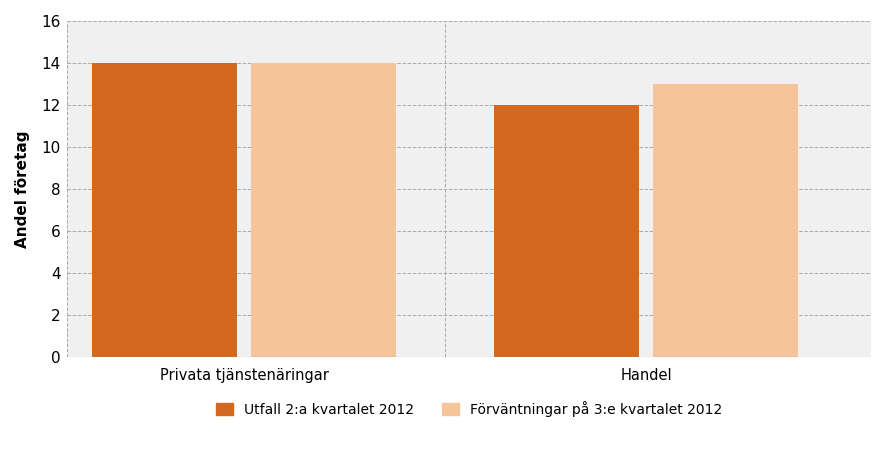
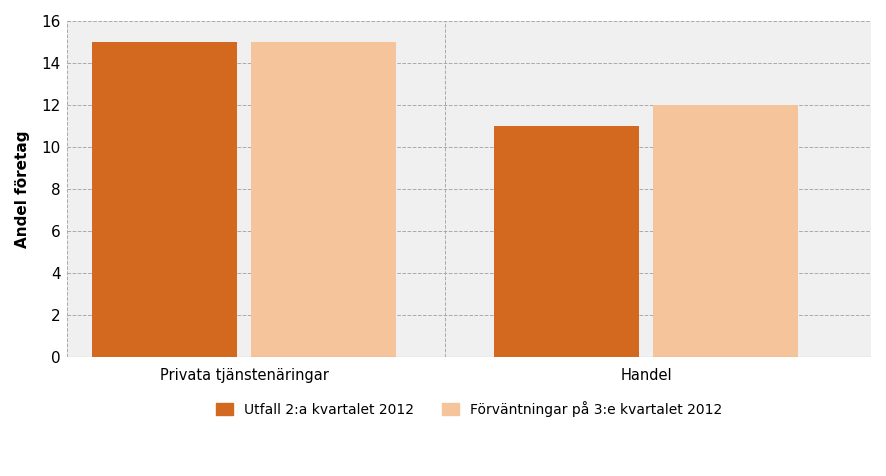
Utfall 2:a kvartalet 2012/Privata tjänstenäringar: 14 -> 15
Förväntningar på 3:e kvartalet 2012/Privata tjänstenäringar: 14 -> 15
Utfall 2:a kvartalet 2012/Handel: 12 -> 11
Förväntningar på 3:e kvartalet 2012/Handel: 13 -> 12
